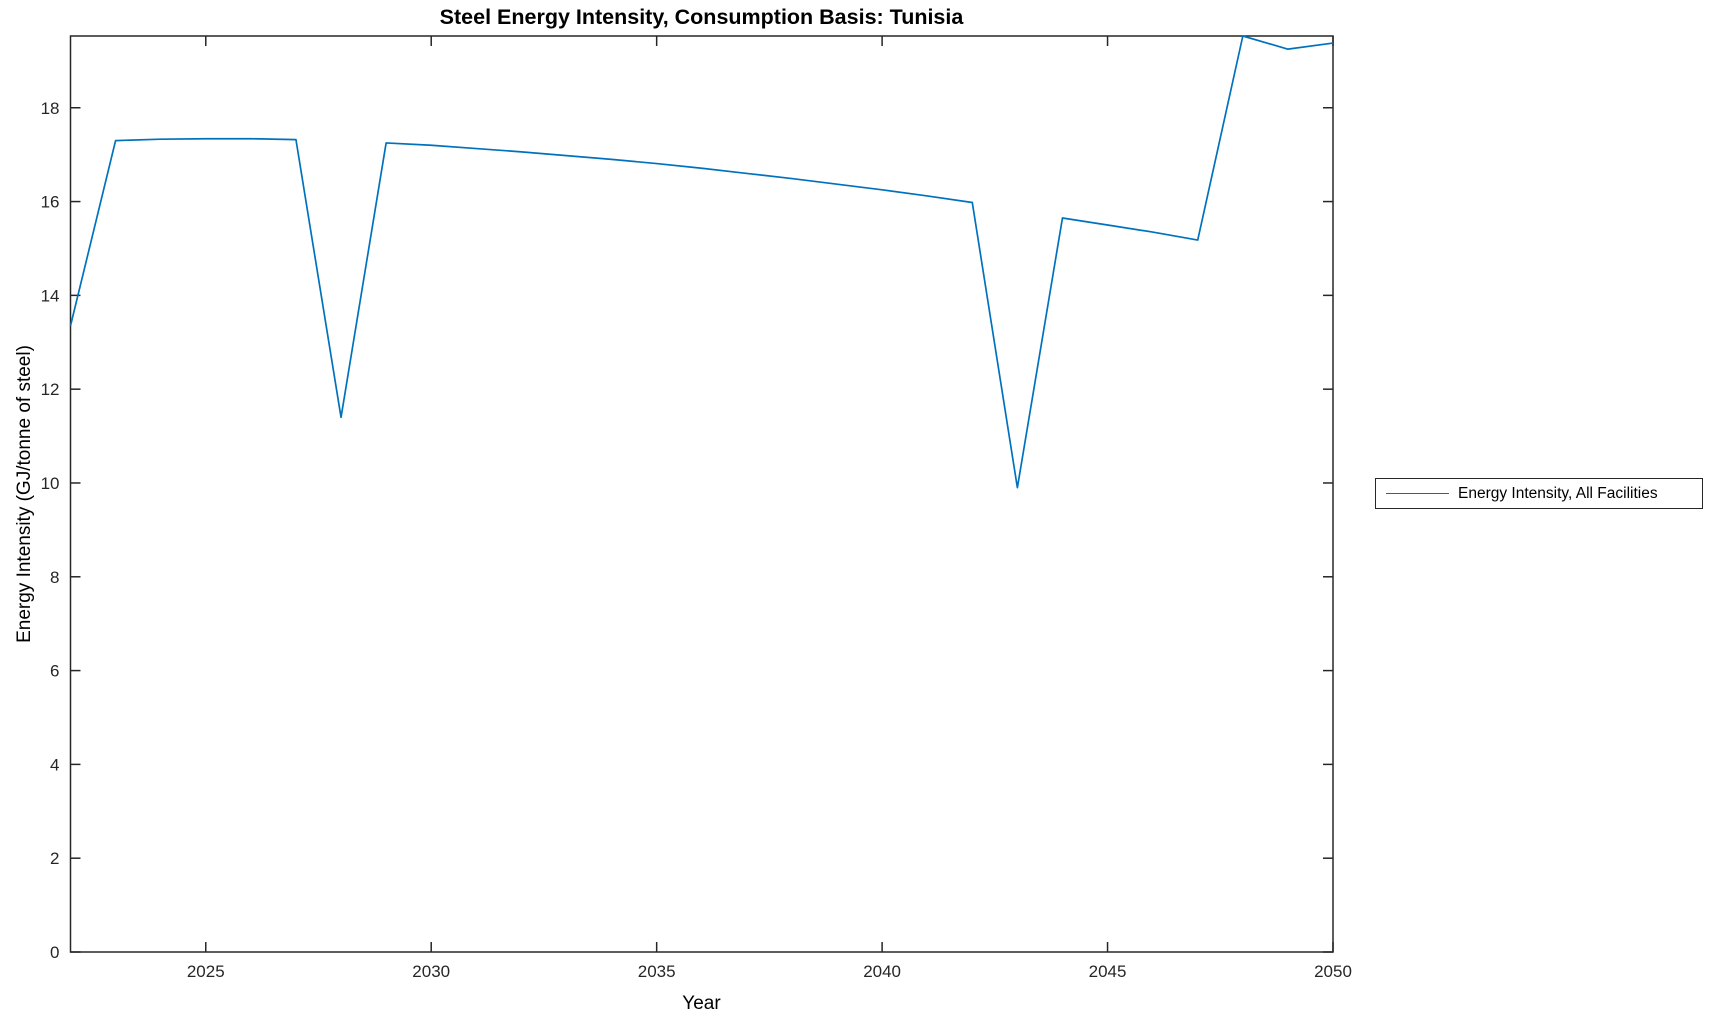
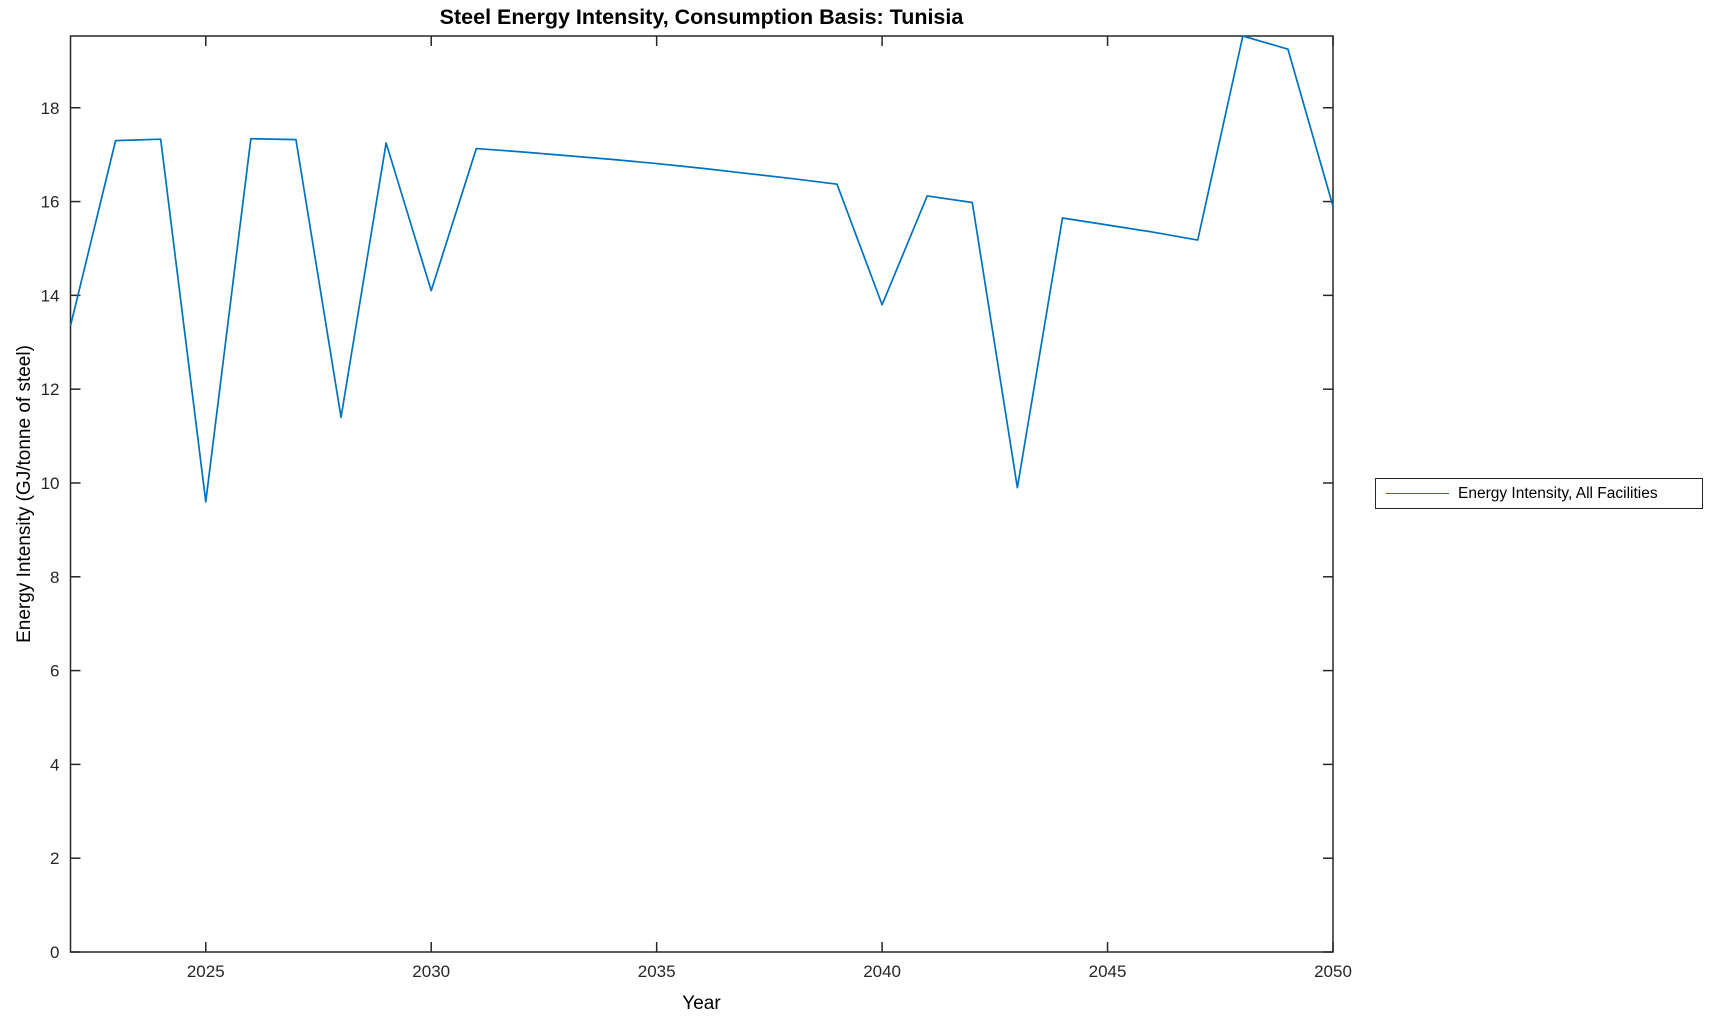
2025: 17.3 -> 9.6
2030: 17.2 -> 14.1
2040: 16.2 -> 13.8
2050: 19.4 -> 15.9
